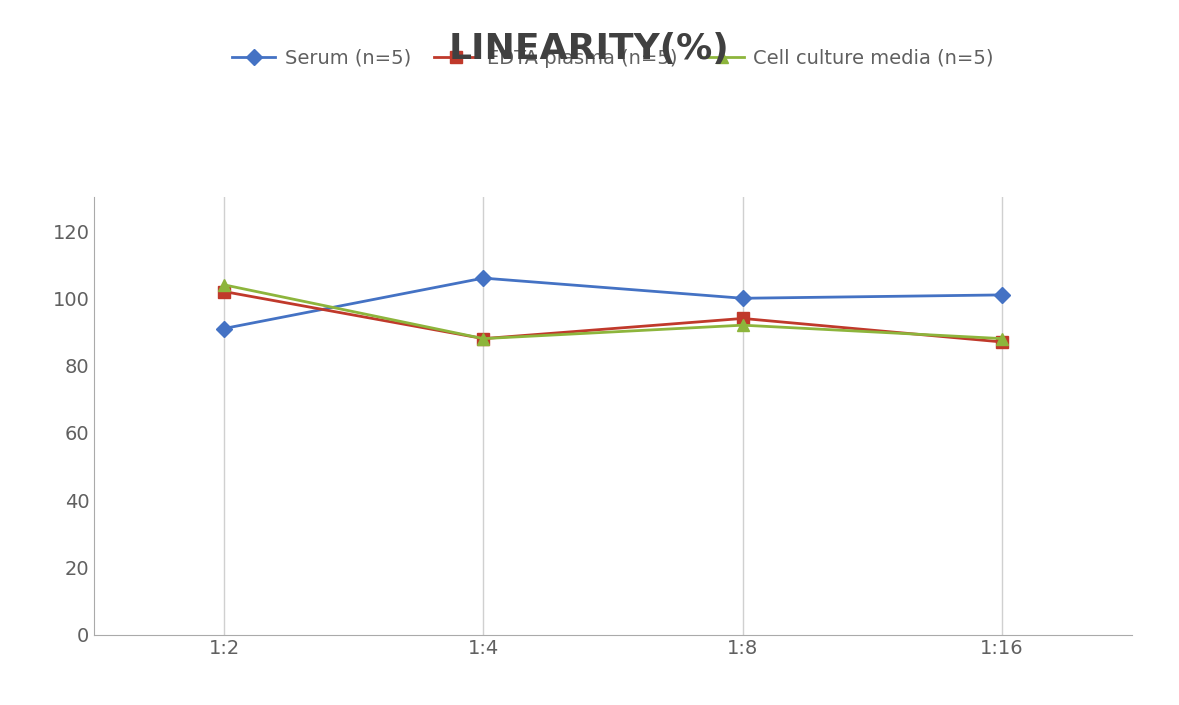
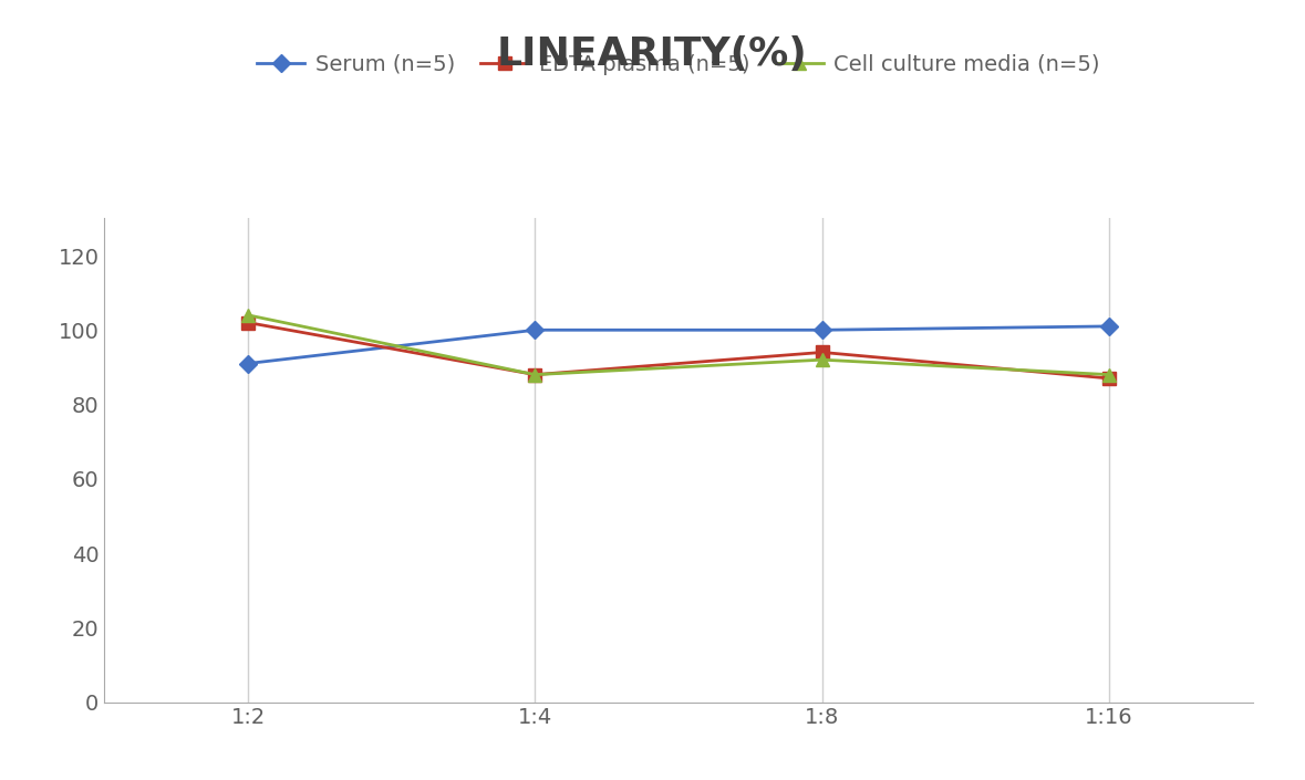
Serum (n=5)/1:4: 106 -> 100
